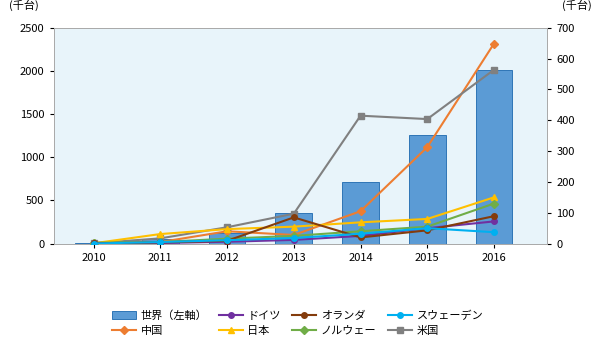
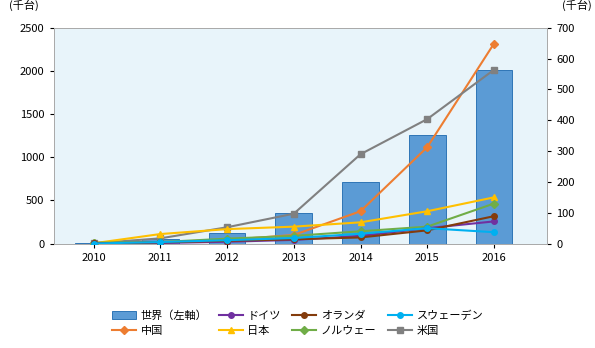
中国/2012: 40 -> 12
オランダ/2013: 85 -> 14
米国/2014: 415 -> 290
日本/2015: 80 -> 105
